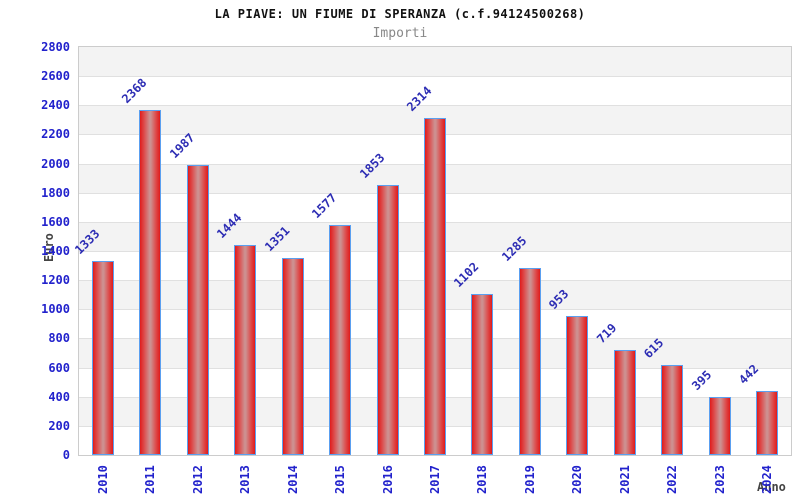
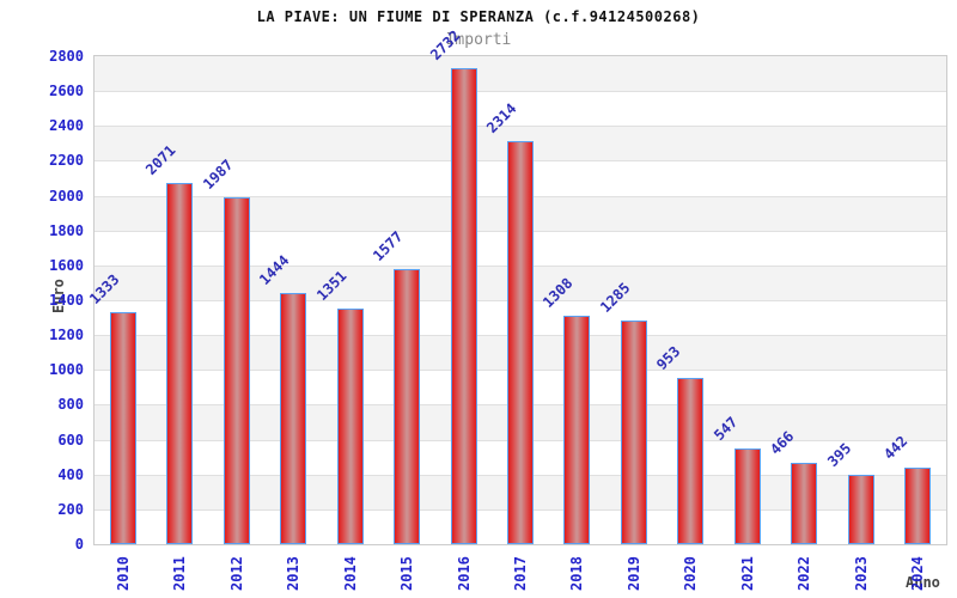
2011: 2368 -> 2071
2016: 1853 -> 2732
2018: 1102 -> 1308
2021: 719 -> 547
2022: 615 -> 466
